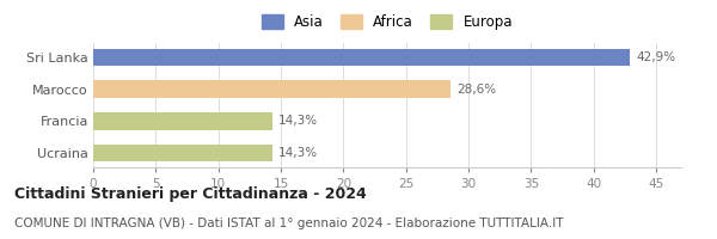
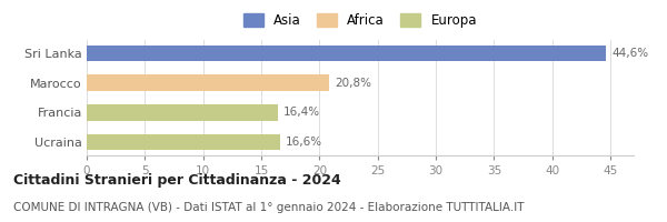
Sri Lanka: 42,9% -> 44,6%
Marocco: 28,6% -> 20,8%
Francia: 14,3% -> 16,4%
Ucraina: 14,3% -> 16,6%
